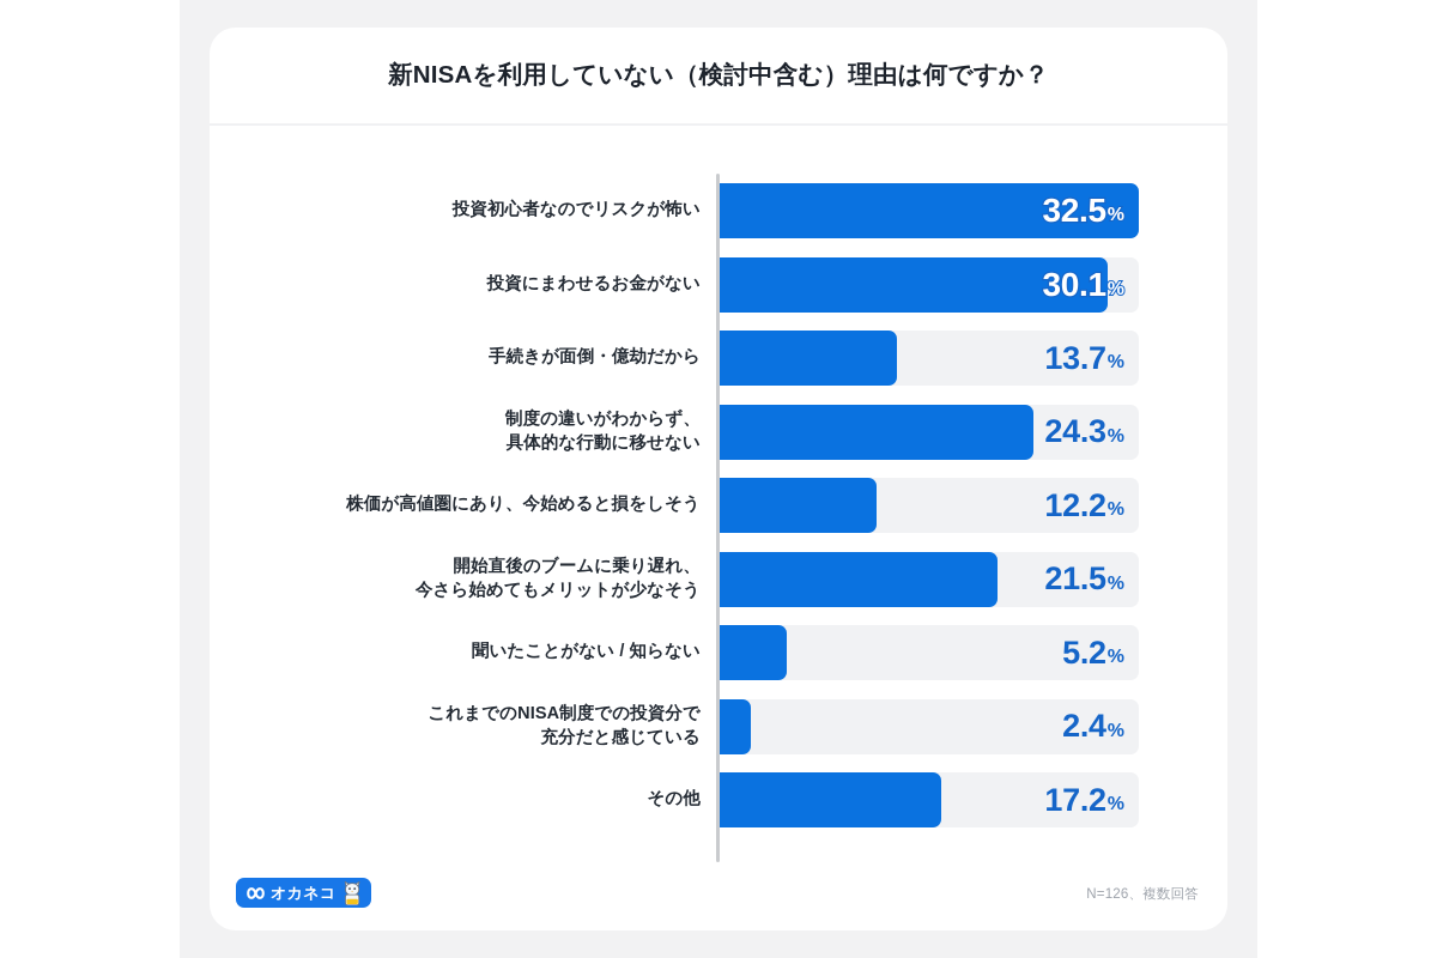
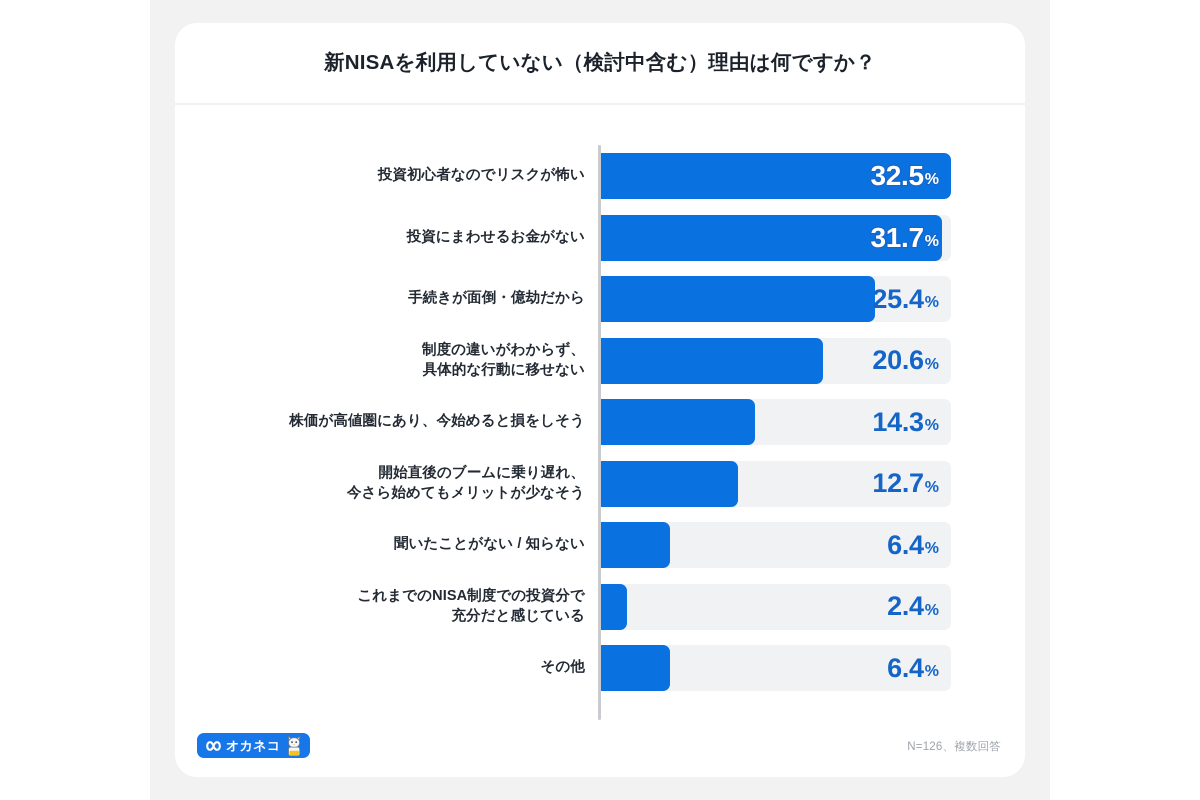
投資にまわせるお金がない: 30.1 -> 31.7
手続きが面倒・億劫だから: 13.7 -> 25.4
制度の違いがわからず、 具体的な行動に移せない: 24.3 -> 20.6
株価が高値圏にあり、今始めると損をしそう: 12.2 -> 14.3
開始直後のブームに乗り遅れ、 今さら始めてもメリットが少なそう: 21.5 -> 12.7
聞いたことがない / 知らない: 5.2 -> 6.4
その他: 17.2 -> 6.4
